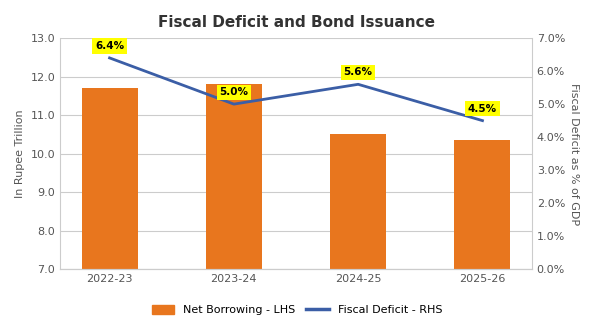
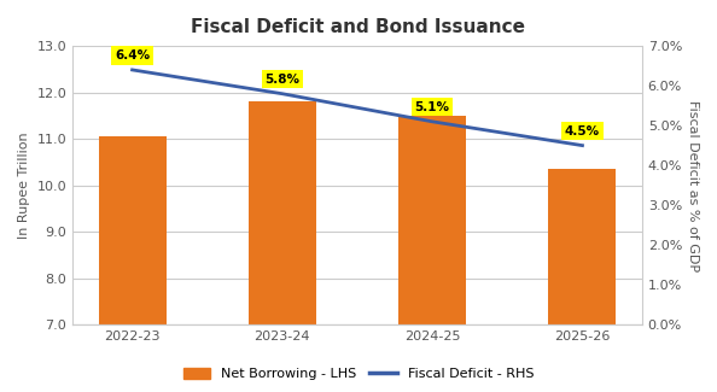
Net Borrowing - LHS/2022-23: 11.70 -> 11.05
Fiscal Deficit - RHS/2023-24: 5.0% -> 5.8%
Net Borrowing - LHS/2024-25: 10.50 -> 11.50
Fiscal Deficit - RHS/2024-25: 5.6% -> 5.1%
